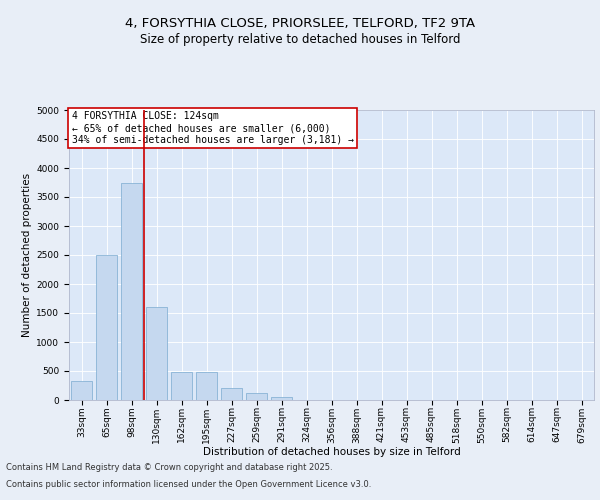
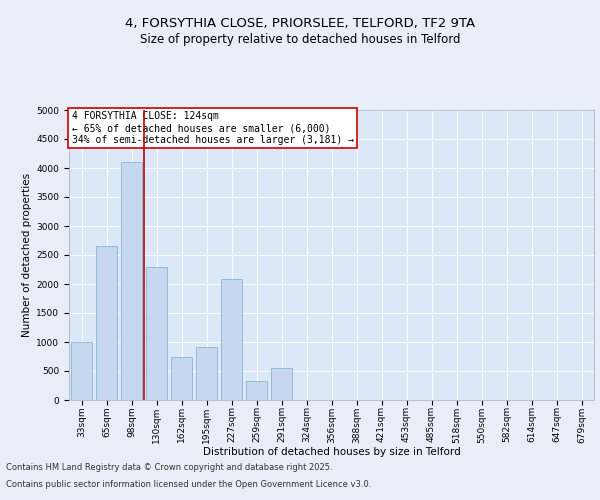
33sqm: 330 -> 1000
65sqm: 2500 -> 2660
98sqm: 3750 -> 4100
130sqm: 1600 -> 2300
162sqm: 490 -> 740
195sqm: 490 -> 920
227sqm: 200 -> 2080
259sqm: 120 -> 320
291sqm: 60 -> 560
